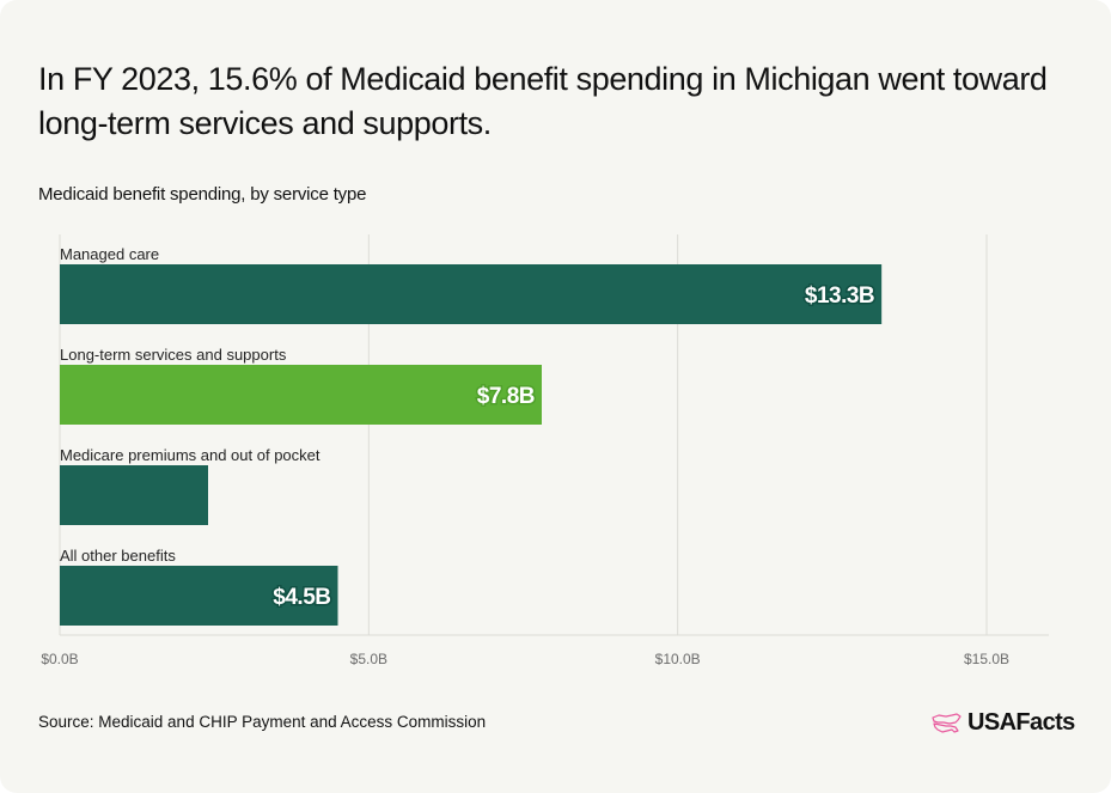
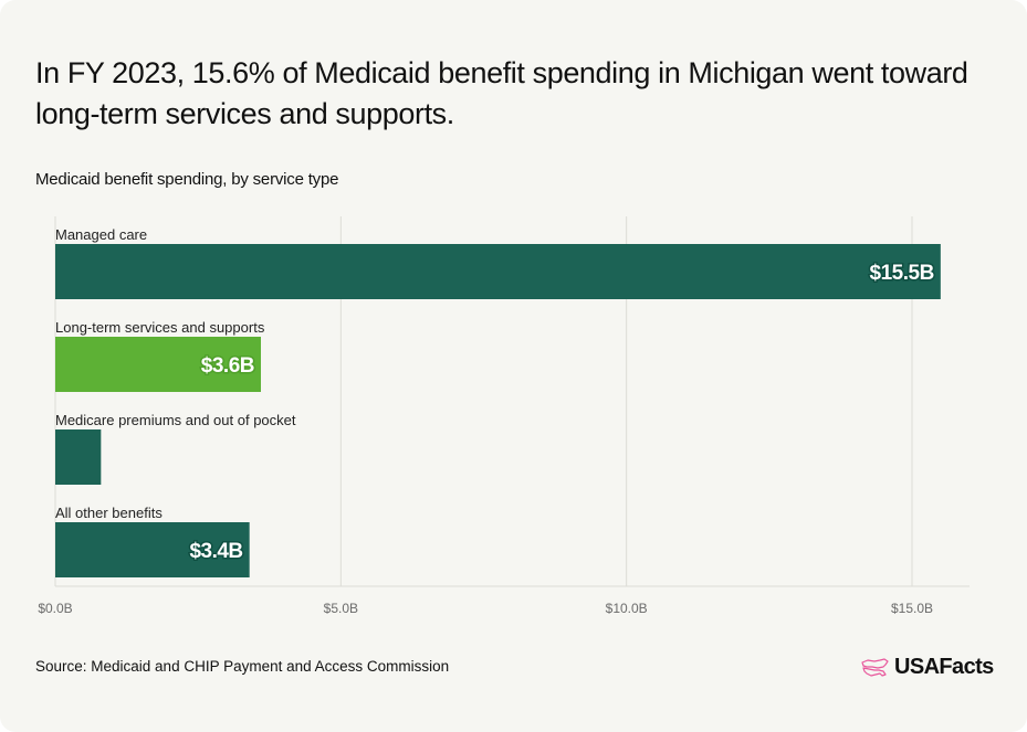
Managed care: $13.3B -> $15.5B
Long-term services and supports: $7.8B -> $3.6B
Medicare premiums and out of pocket: $2.4B -> $0.8B
All other benefits: $4.5B -> $3.4B
